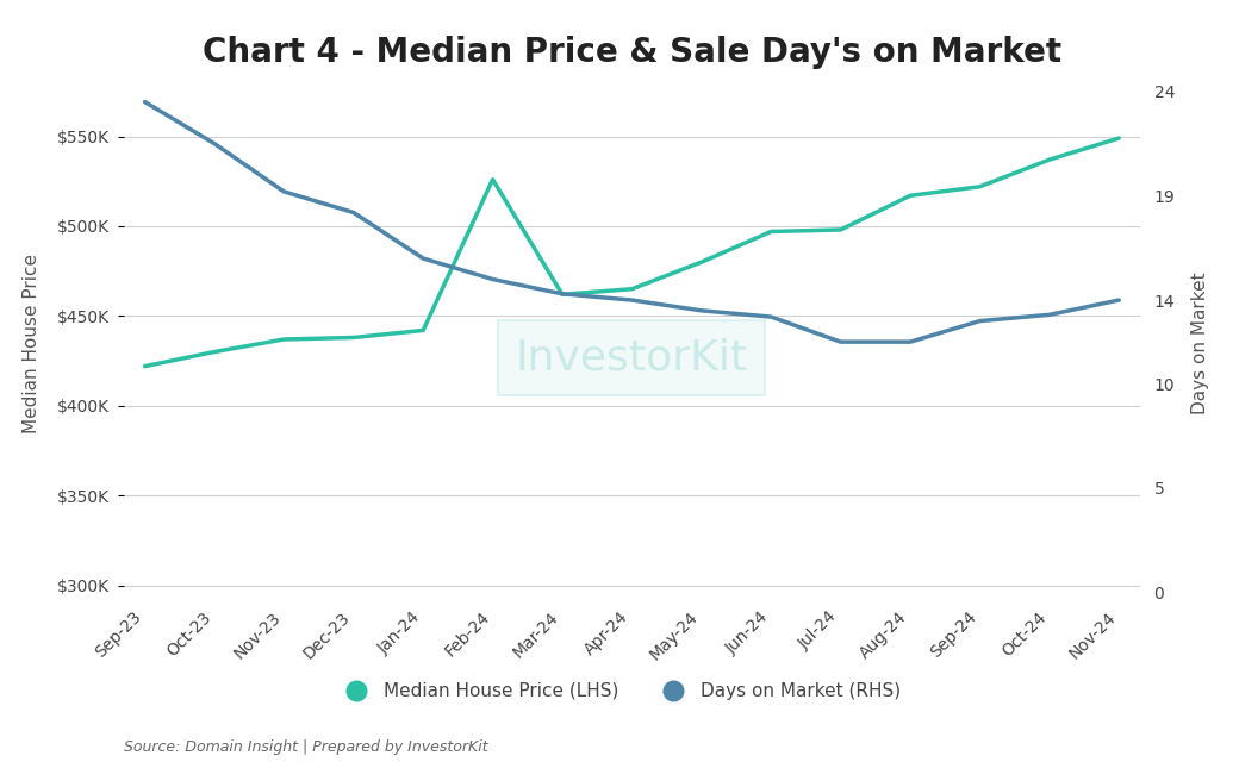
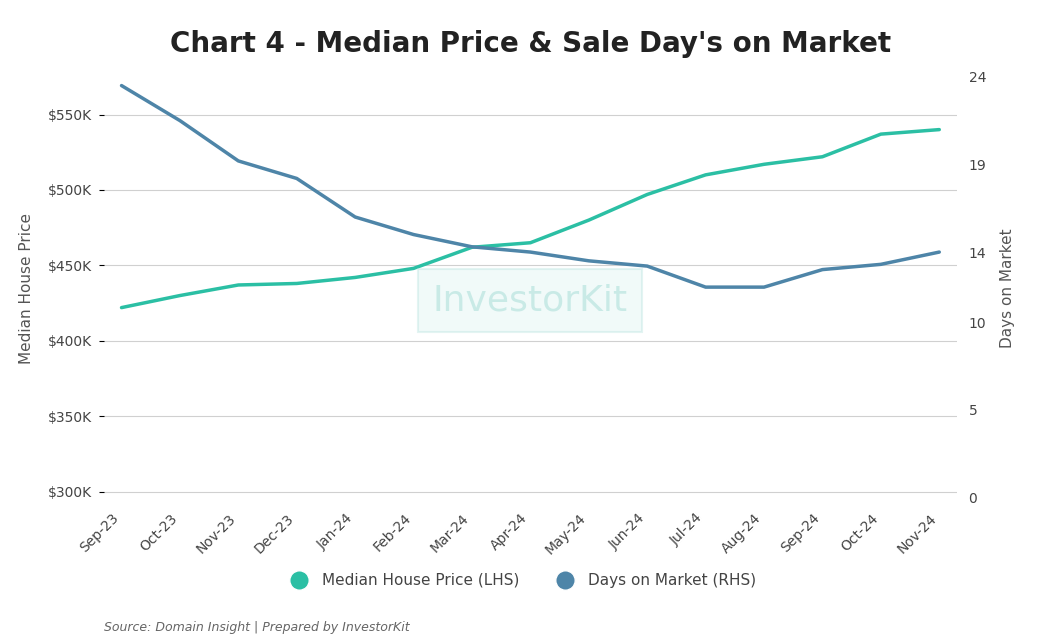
Median House Price (LHS)/Feb-24: $526K -> $448K
Median House Price (LHS)/Jul-24: $498K -> $510K
Median House Price (LHS)/Nov-24: $549K -> $540K
